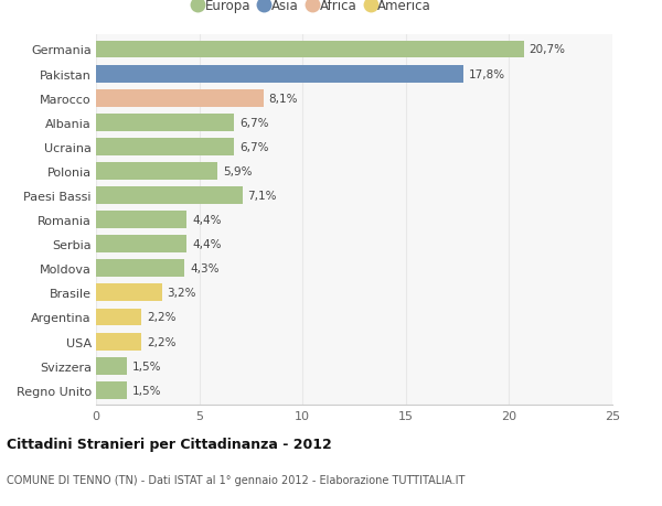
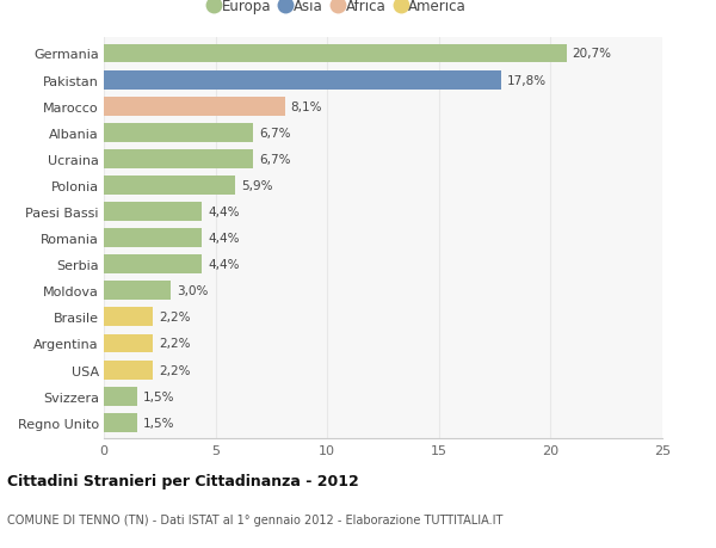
Paesi Bassi: 7,1% -> 4,4%
Moldova: 4,3% -> 3,0%
Brasile: 3,2% -> 2,2%
